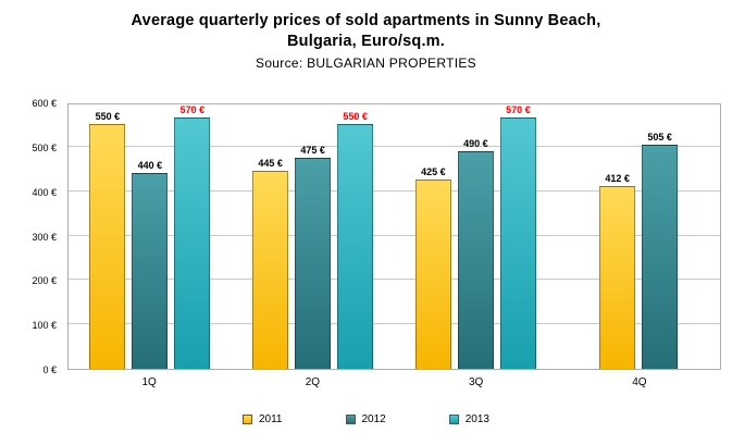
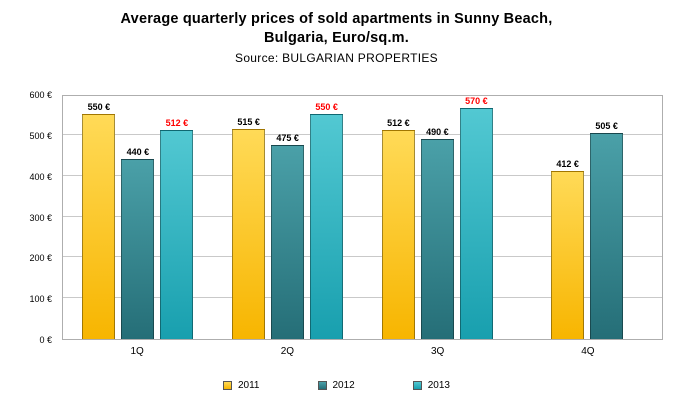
2013/1Q: 570 -> 512
2011/2Q: 445 -> 515
2011/3Q: 425 -> 512
